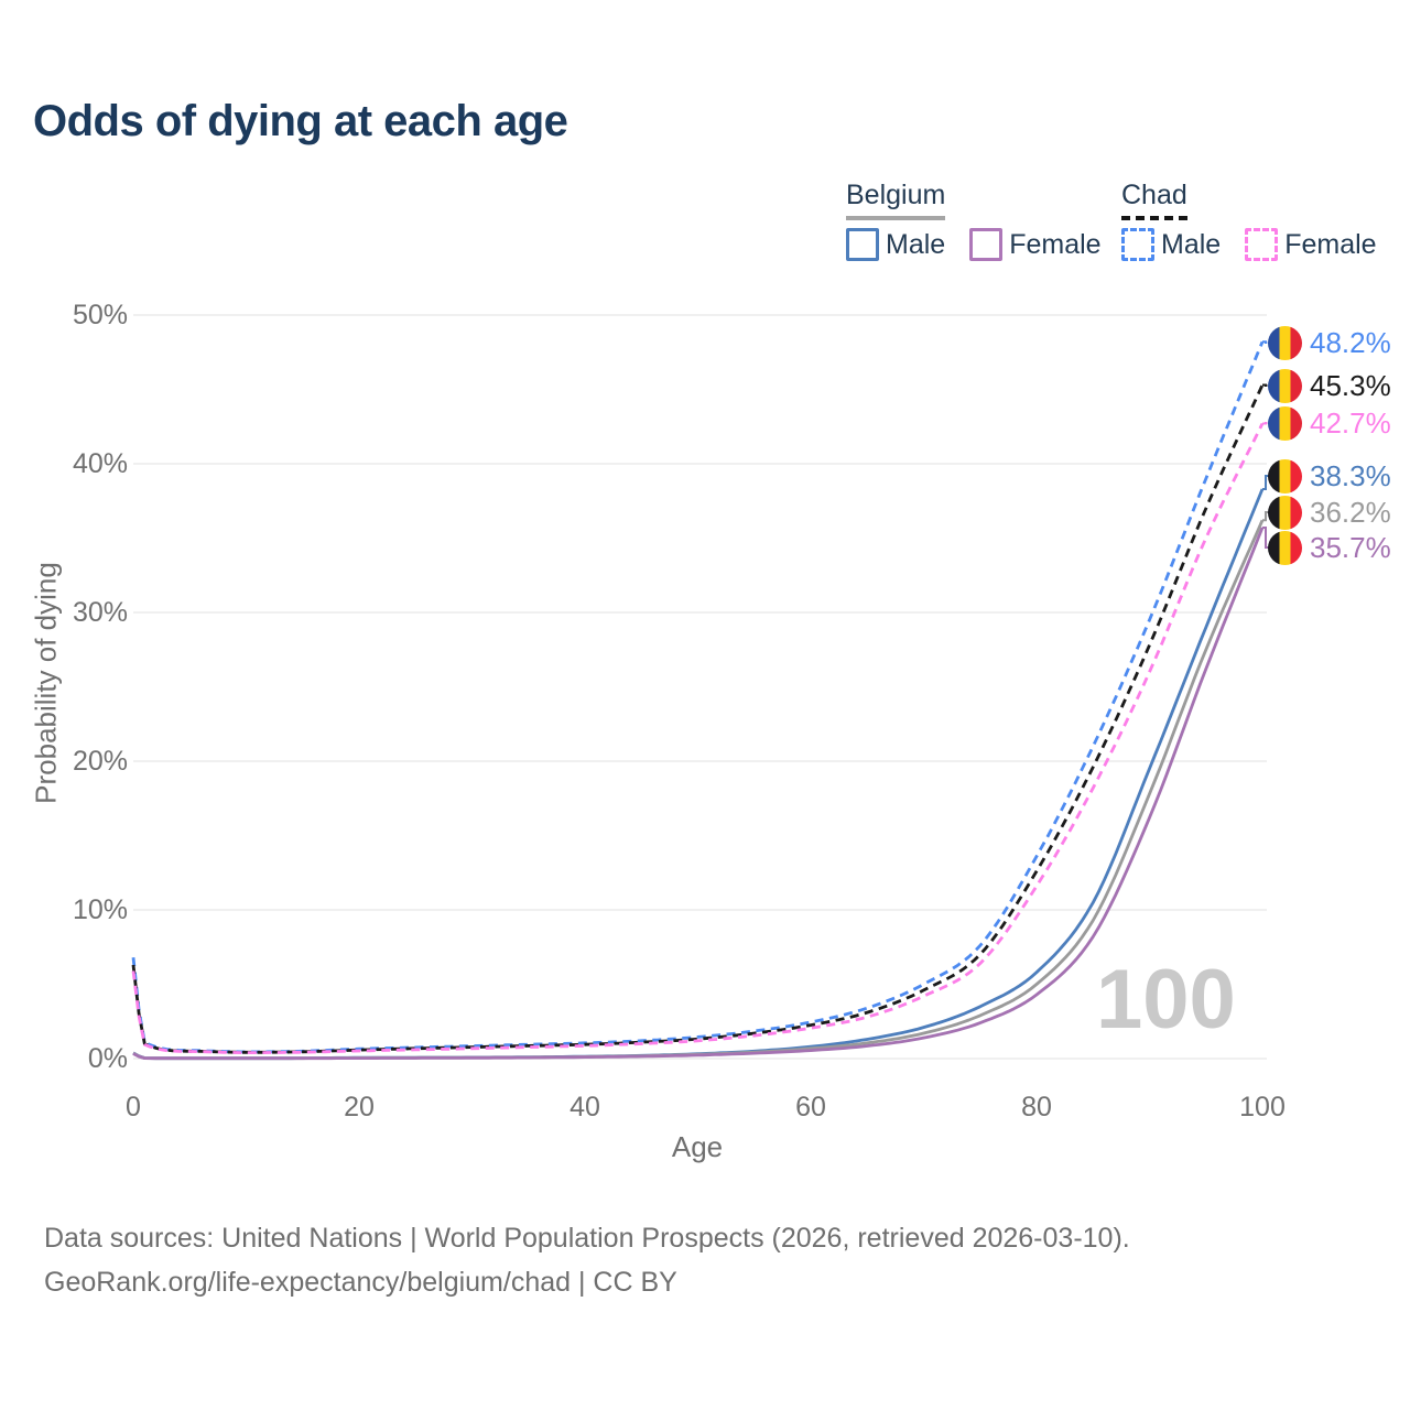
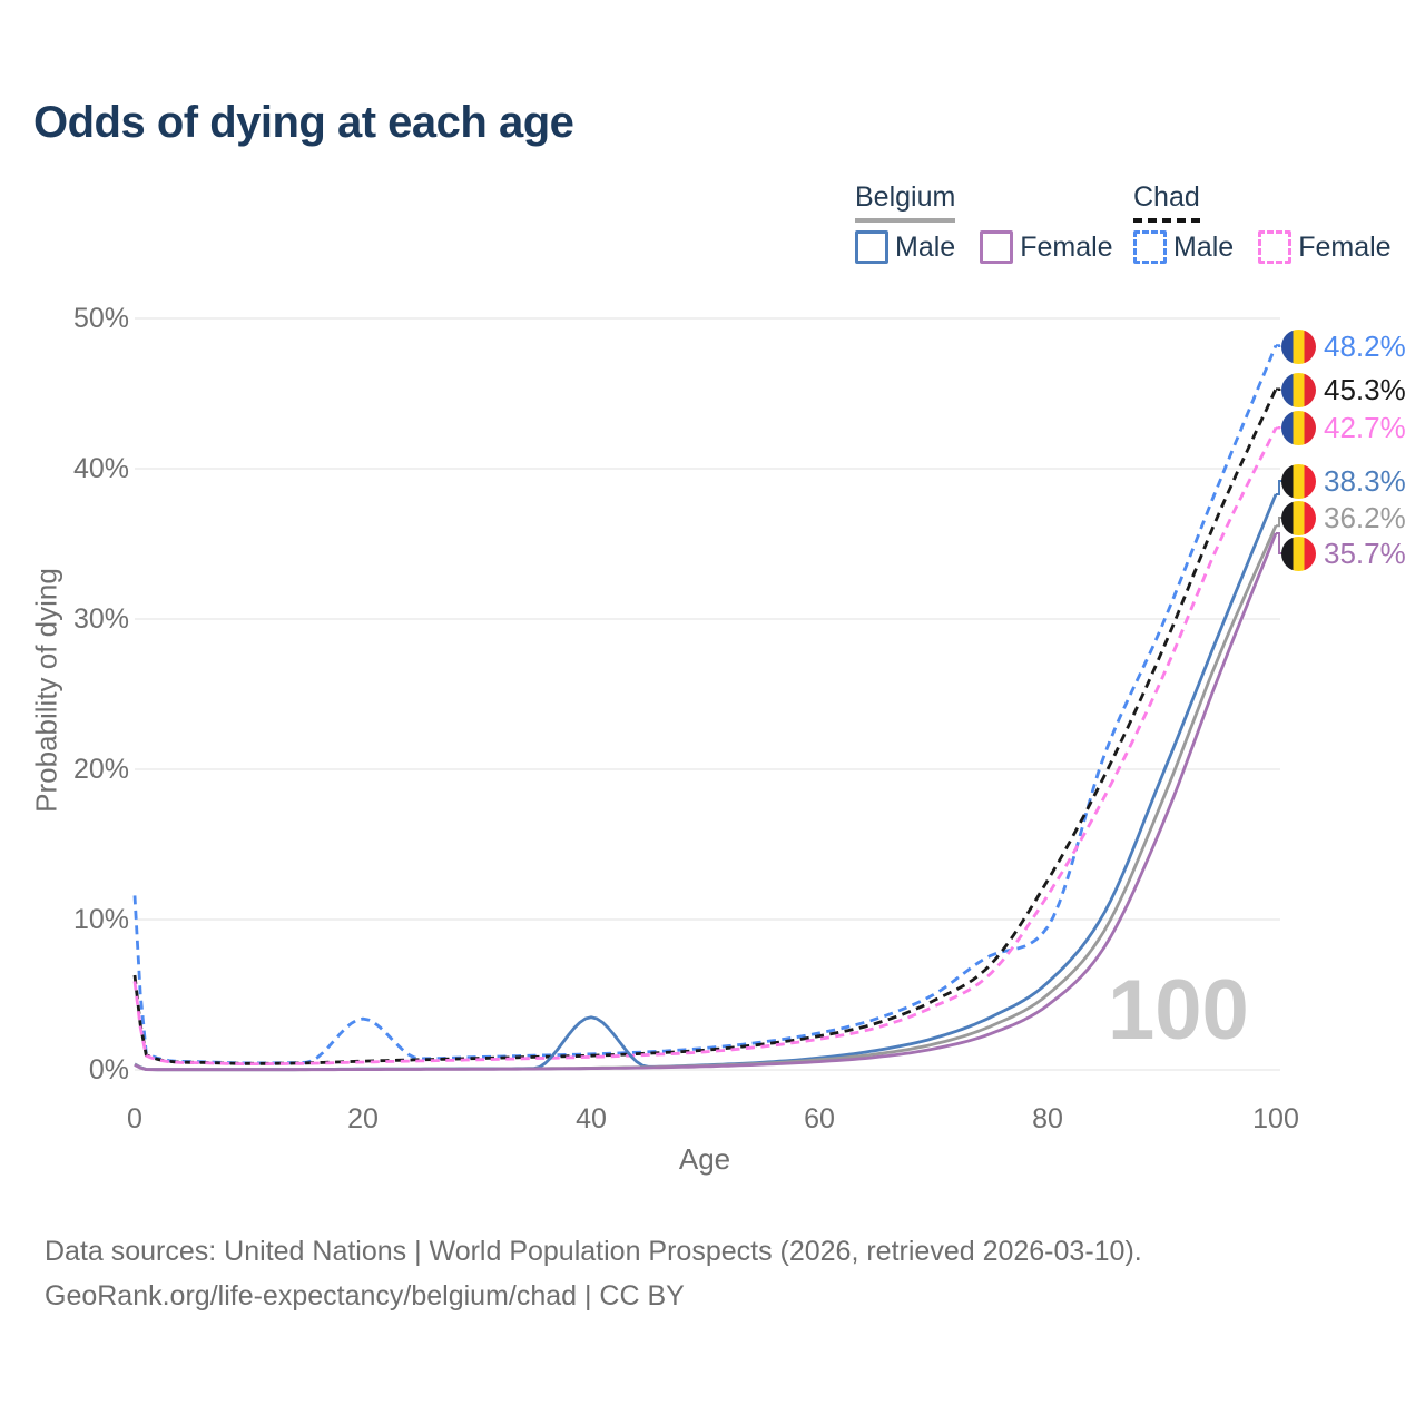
Chad Male/0: 6.8% -> 11.6%
Chad Male/20: 0.7% -> 3.4%
Belgium Male/40: 0.1% -> 3.5%
Chad Male/80: 13.6% -> 9.5%
